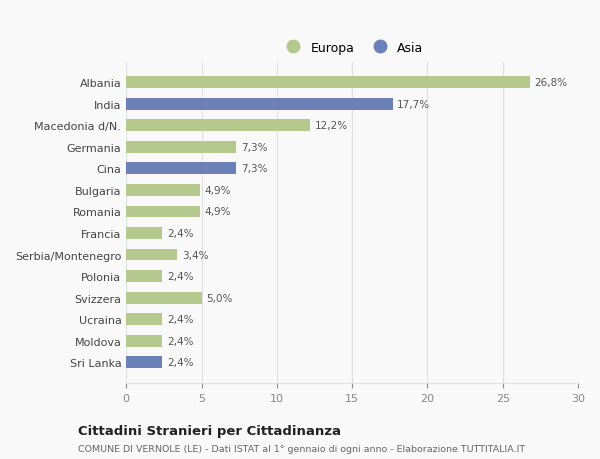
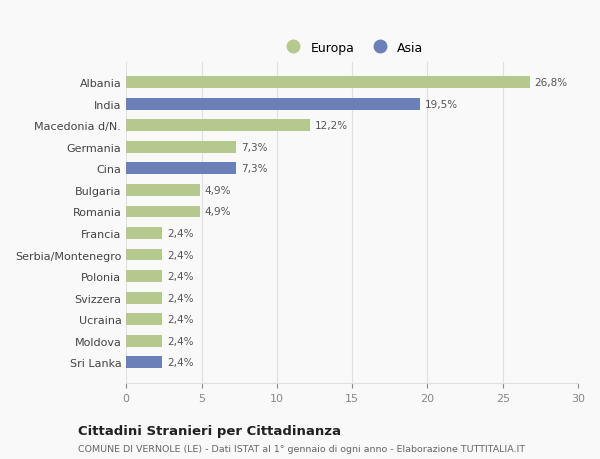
India: 17,7% -> 19,5%
Serbia/Montenegro: 3,4% -> 2,4%
Svizzera: 5,0% -> 2,4%
